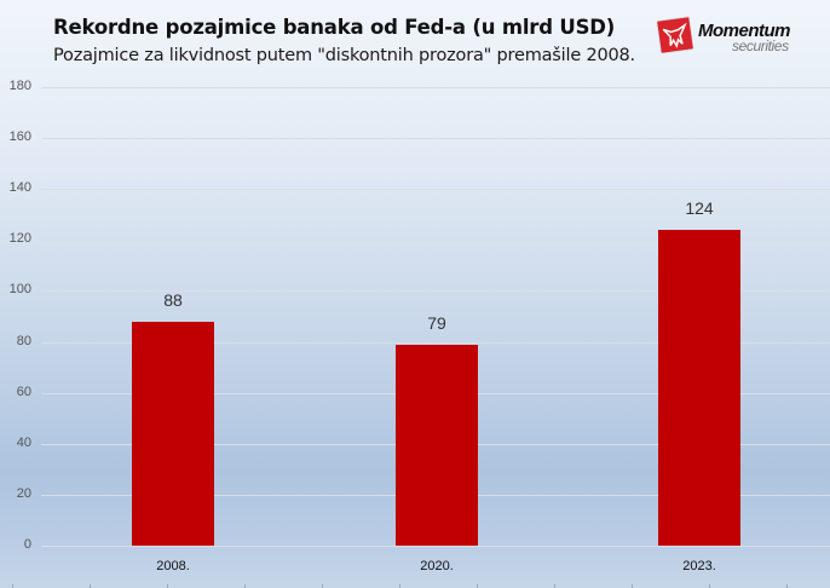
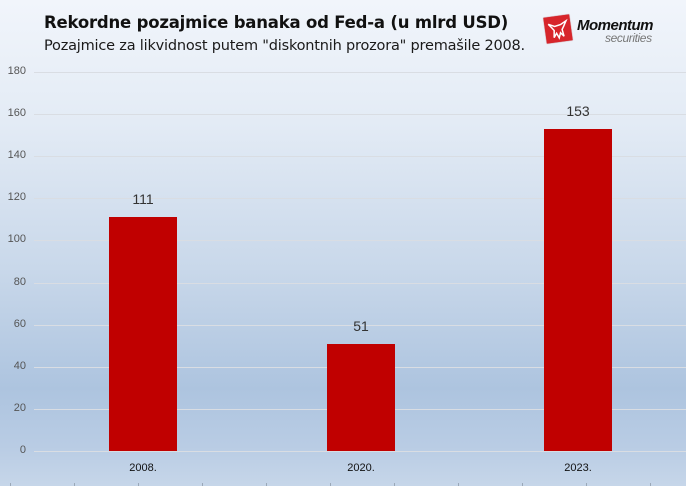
2008.: 88 -> 111
2020.: 79 -> 51
2023.: 124 -> 153
